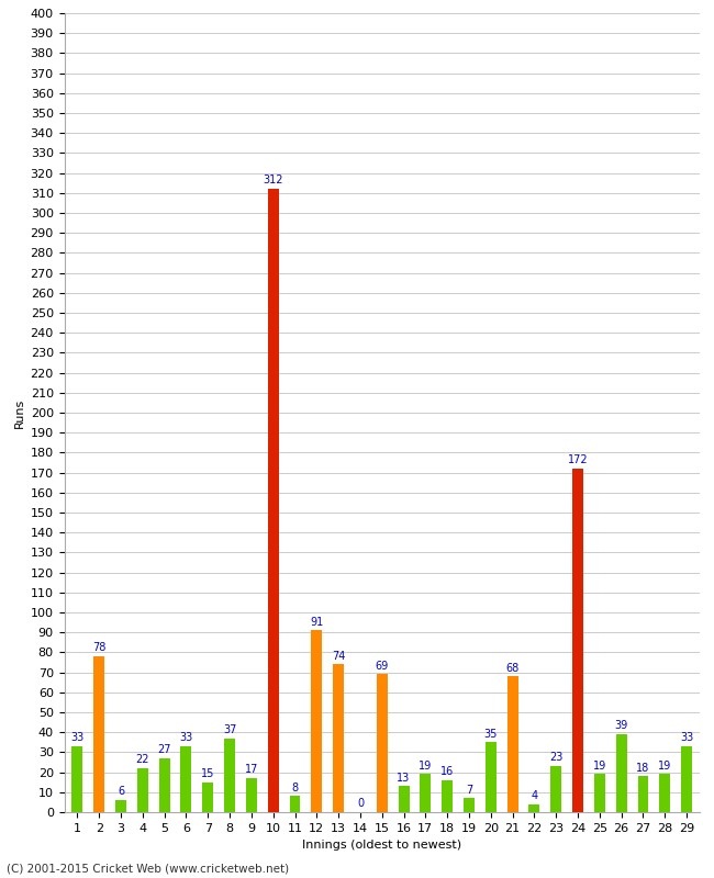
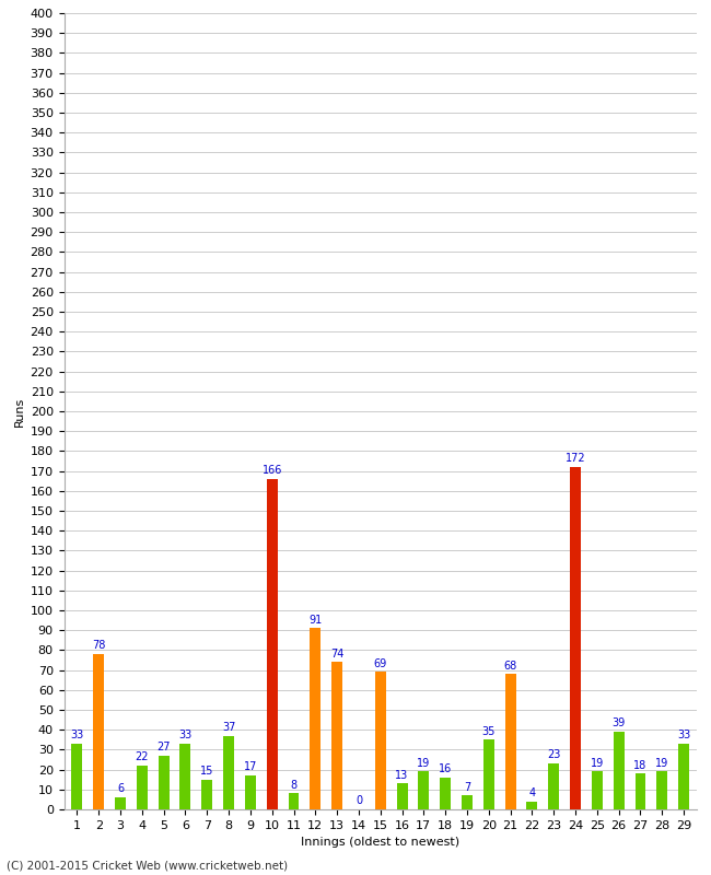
10: 312 -> 166
